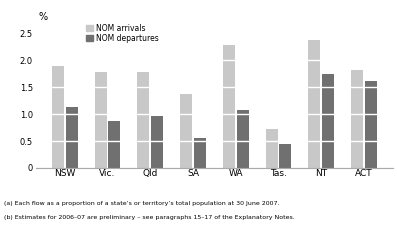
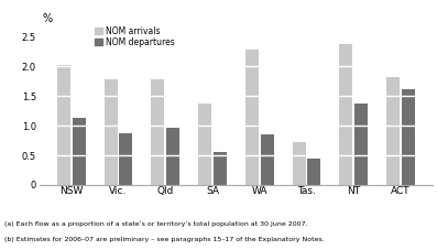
NOM arrivals/NSW: 1.90 -> 2.02
NOM departures/WA: 1.08 -> 0.86
NOM departures/NT: 1.75 -> 1.38
